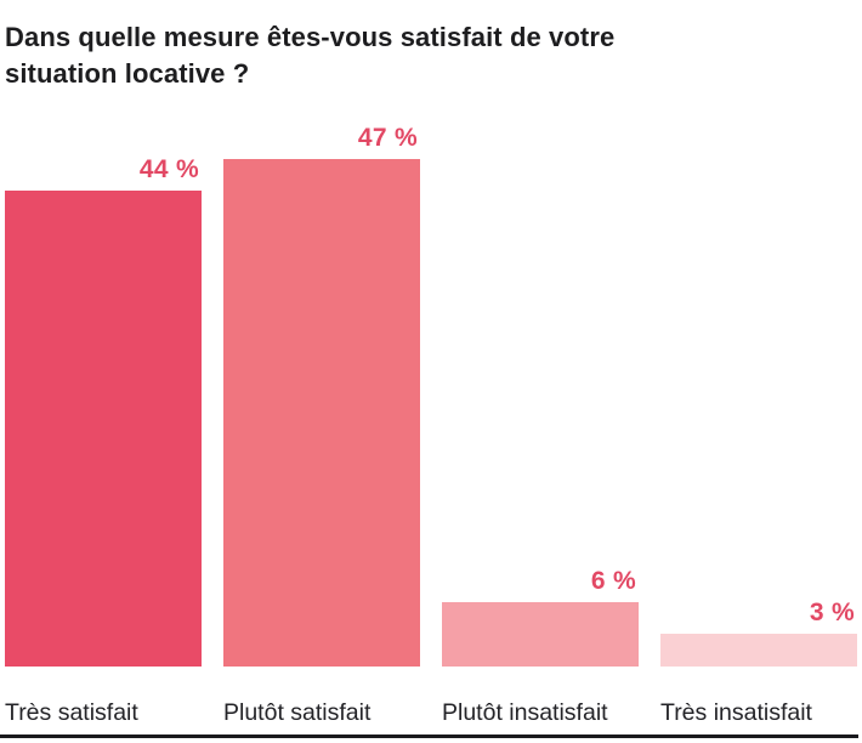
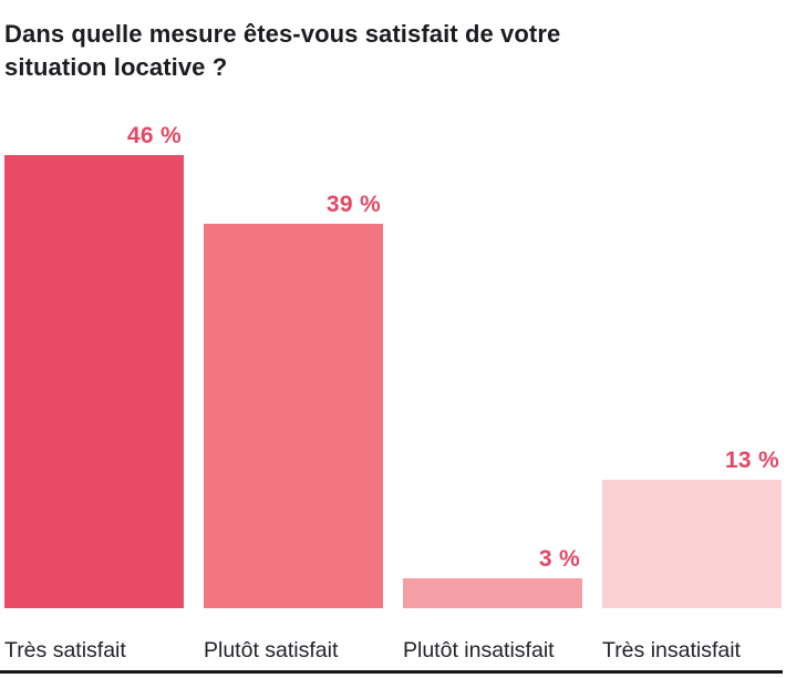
Très satisfait: 44 -> 46
Plutôt satisfait: 47 -> 39
Plutôt insatisfait: 6 -> 3
Très insatisfait: 3 -> 13
